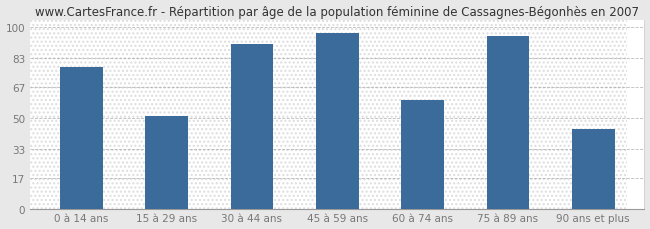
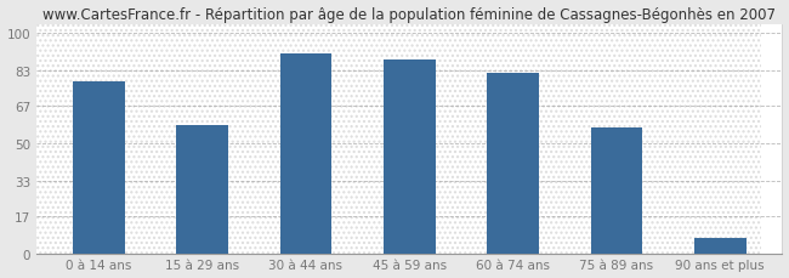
15 à 29 ans: 51 -> 58
45 à 59 ans: 97 -> 88
60 à 74 ans: 60 -> 82
75 à 89 ans: 95 -> 57
90 ans et plus: 44 -> 7
